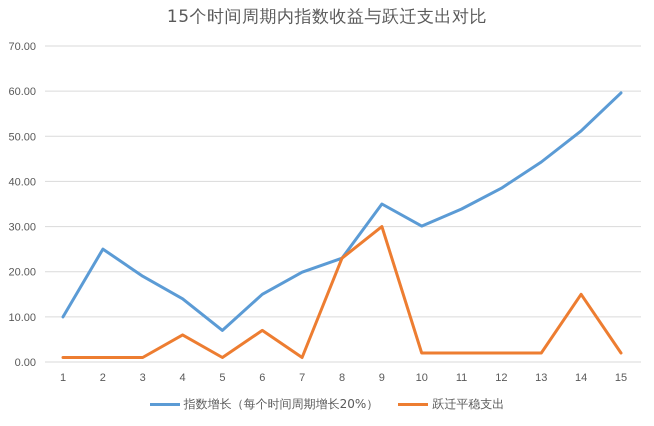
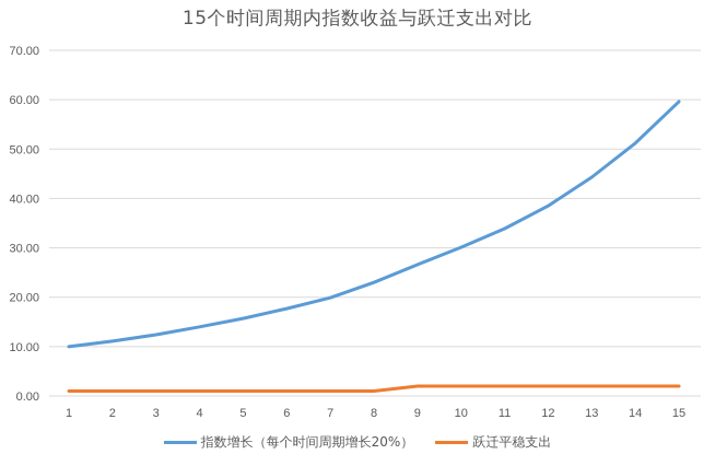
指数增长（每个时间周期增长20%）/2: 25 -> 11
指数增长（每个时间周期增长20%）/3: 19 -> 12
跃迁平稳支出/4: 6 -> 1
指数增长（每个时间周期增长20%）/5: 7 -> 16
指数增长（每个时间周期增长20%）/6: 15 -> 18
跃迁平稳支出/6: 7 -> 1
跃迁平稳支出/8: 23 -> 1
指数增长（每个时间周期增长20%）/9: 35 -> 27
跃迁平稳支出/9: 30 -> 2
跃迁平稳支出/14: 15 -> 2
